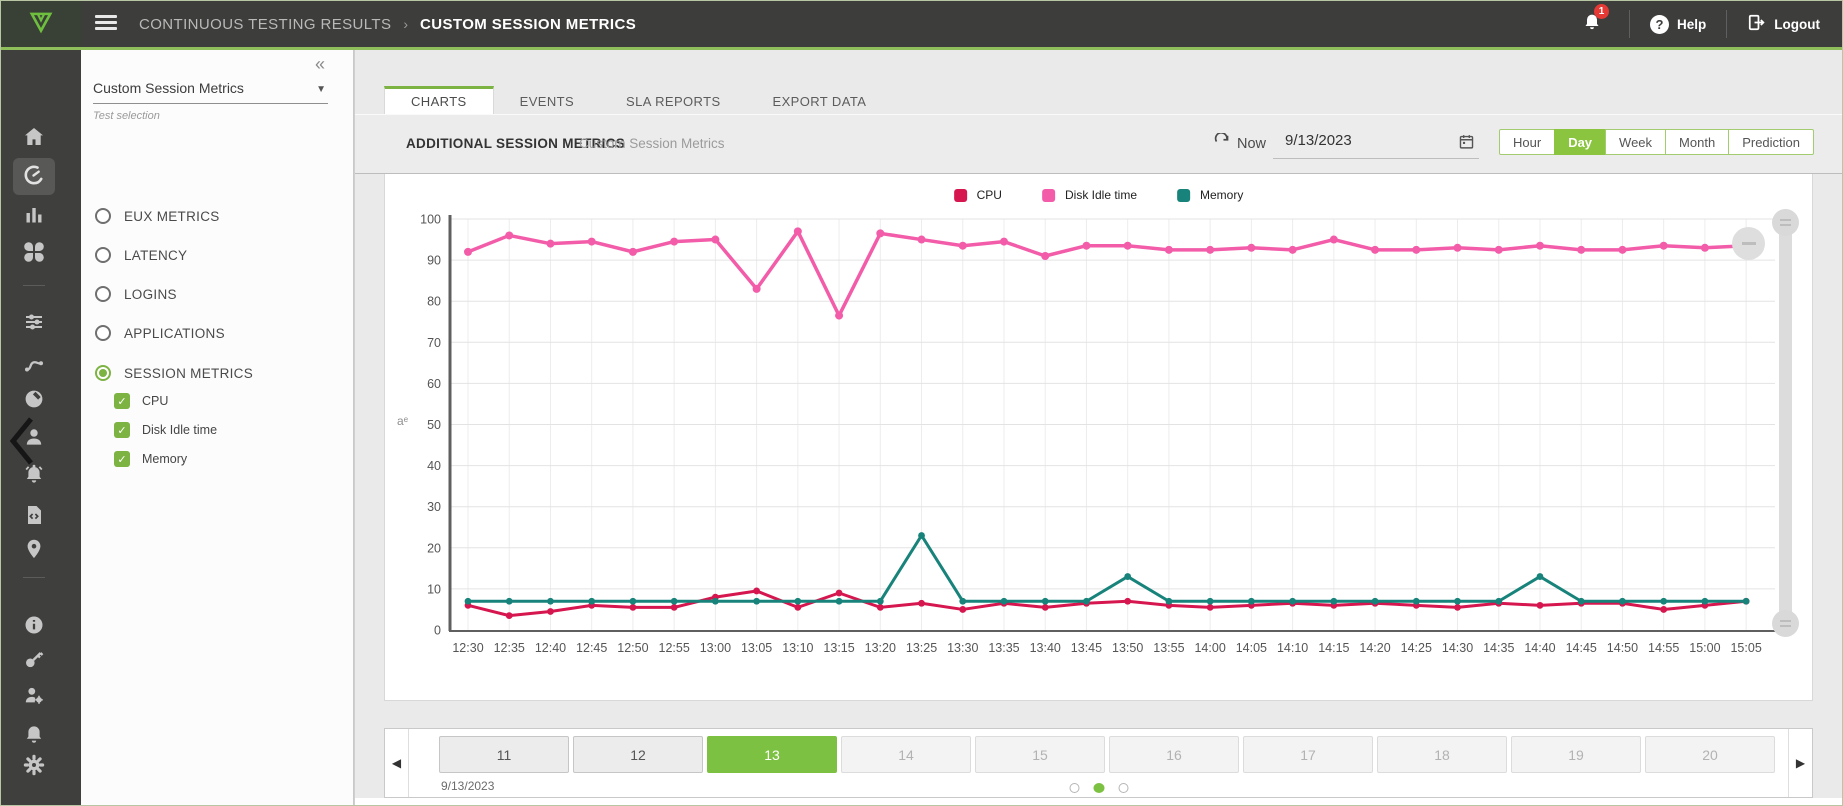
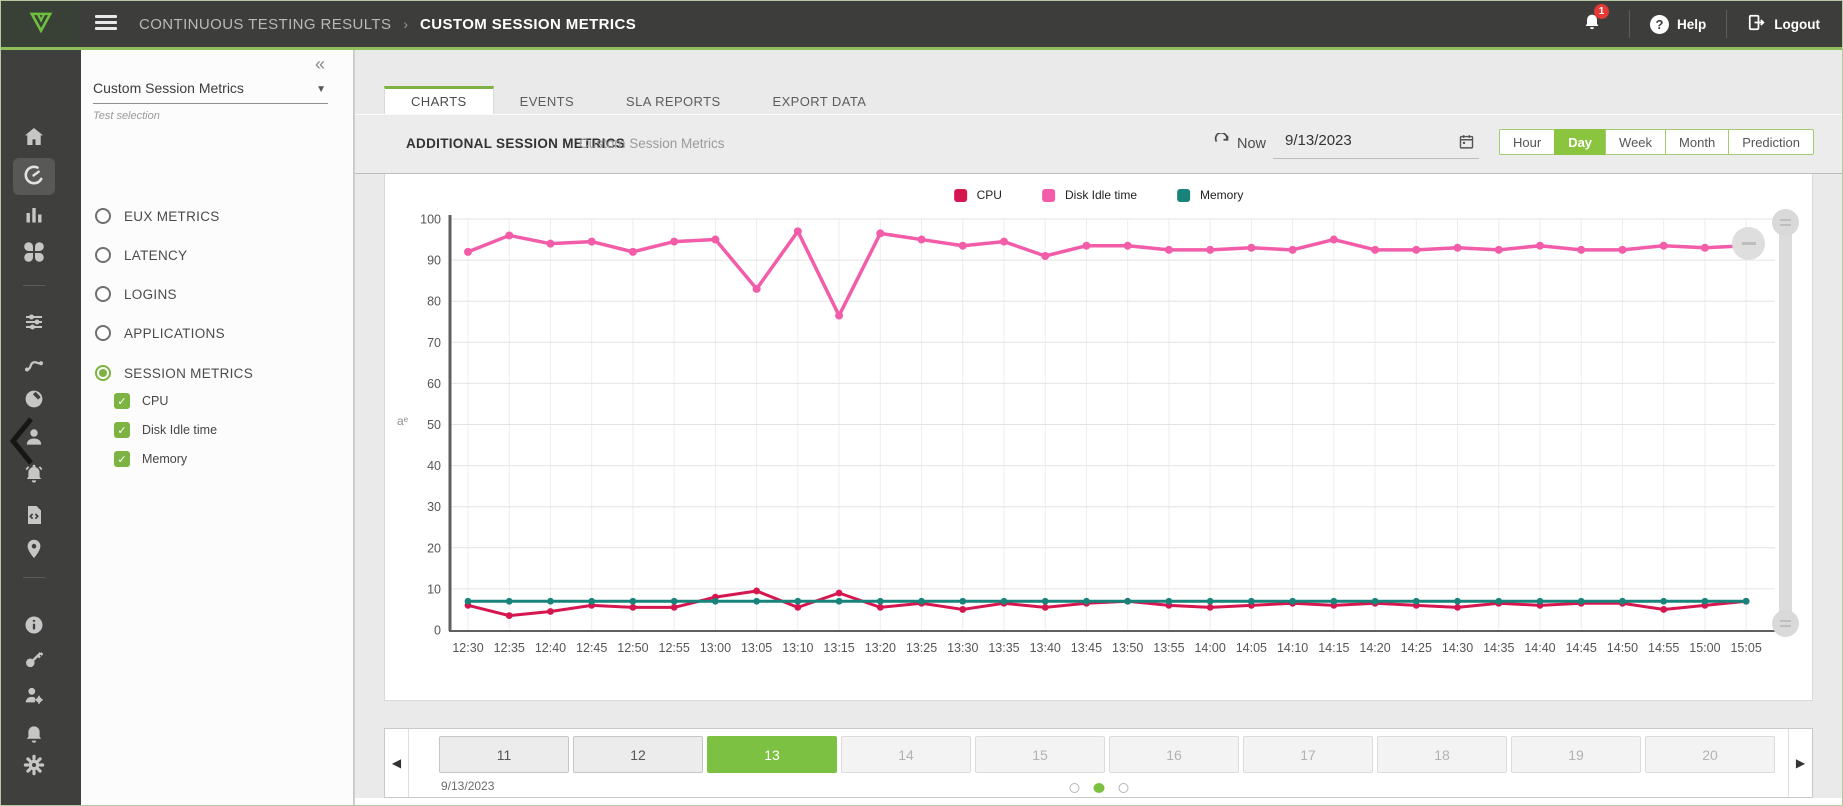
Memory/13:25: 23 -> 7
Memory/13:50: 13 -> 7
Memory/14:40: 13 -> 7
